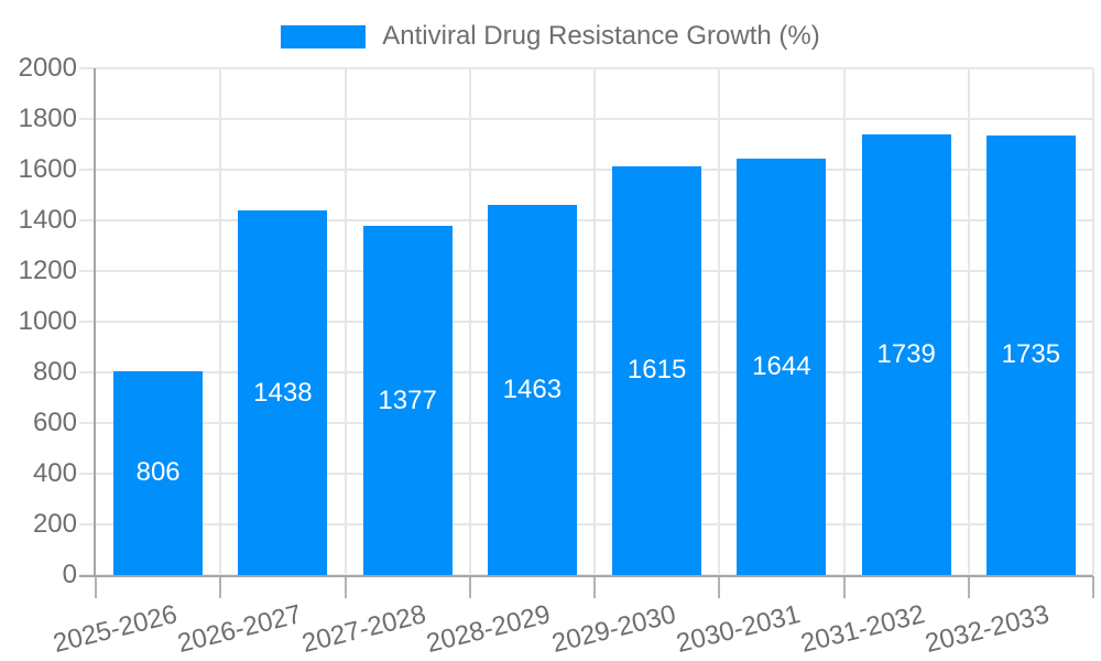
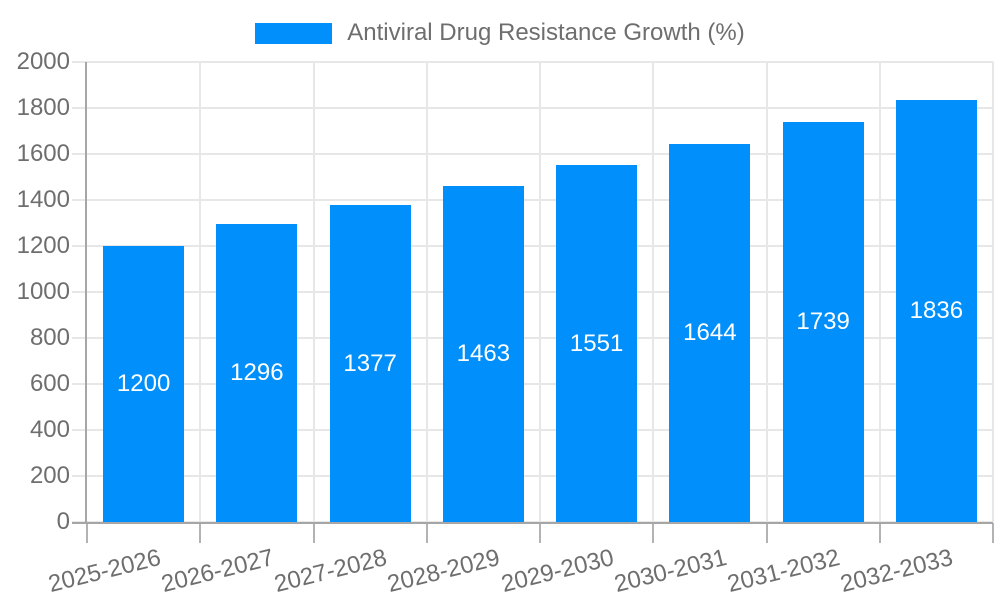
2025-2026: 806 -> 1200
2026-2027: 1438 -> 1296
2029-2030: 1615 -> 1551
2032-2033: 1735 -> 1836
